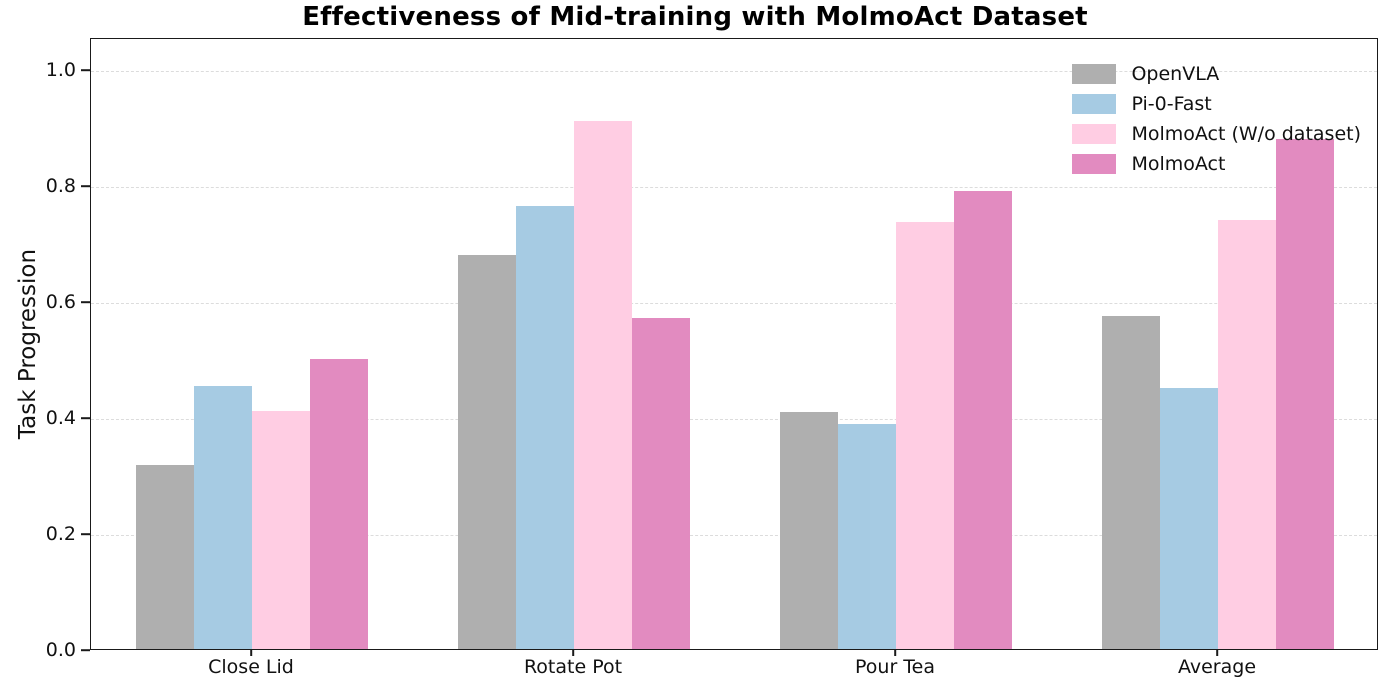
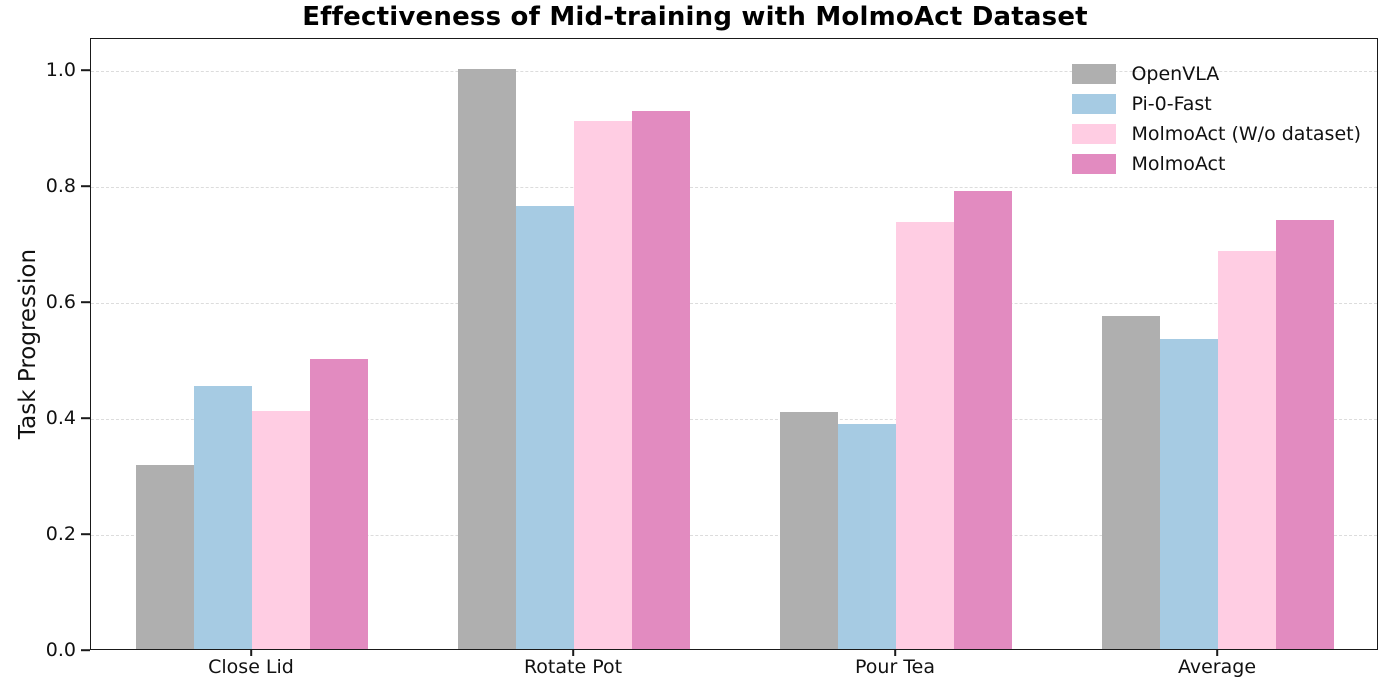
OpenVLA/Rotate Pot: 0.68 -> 1.00
MolmoAct/Rotate Pot: 0.57 -> 0.93
Pi-0-Fast/Average: 0.45 -> 0.54
MolmoAct (W/o dataset)/Average: 0.74 -> 0.69
MolmoAct/Average: 0.88 -> 0.74
